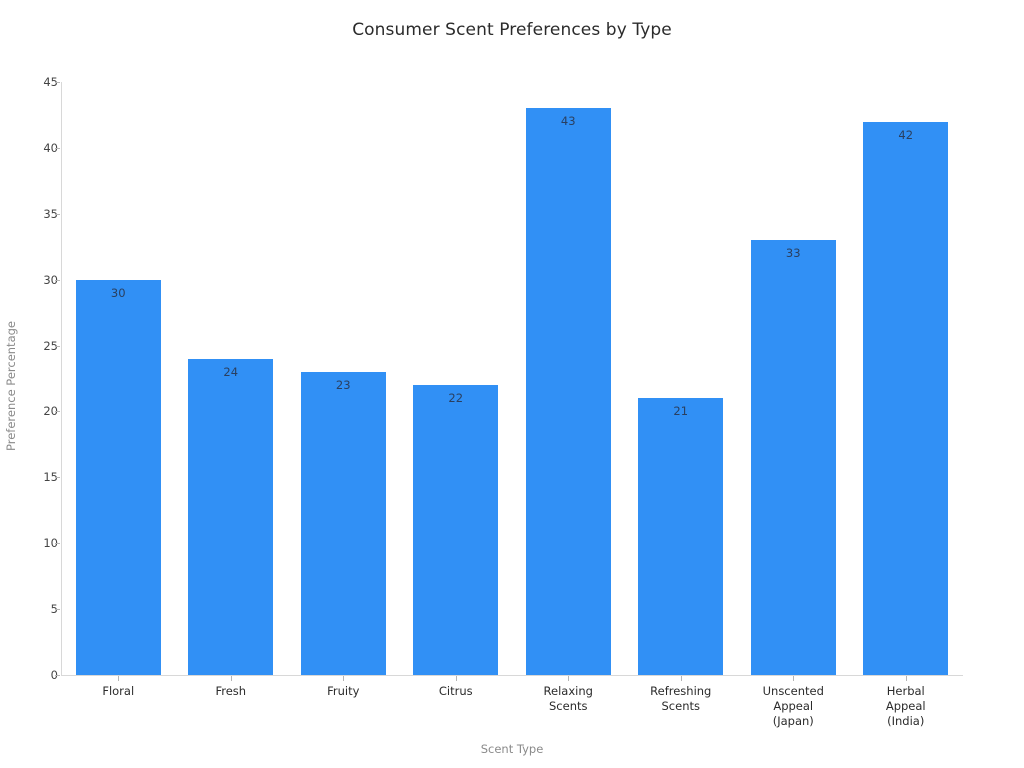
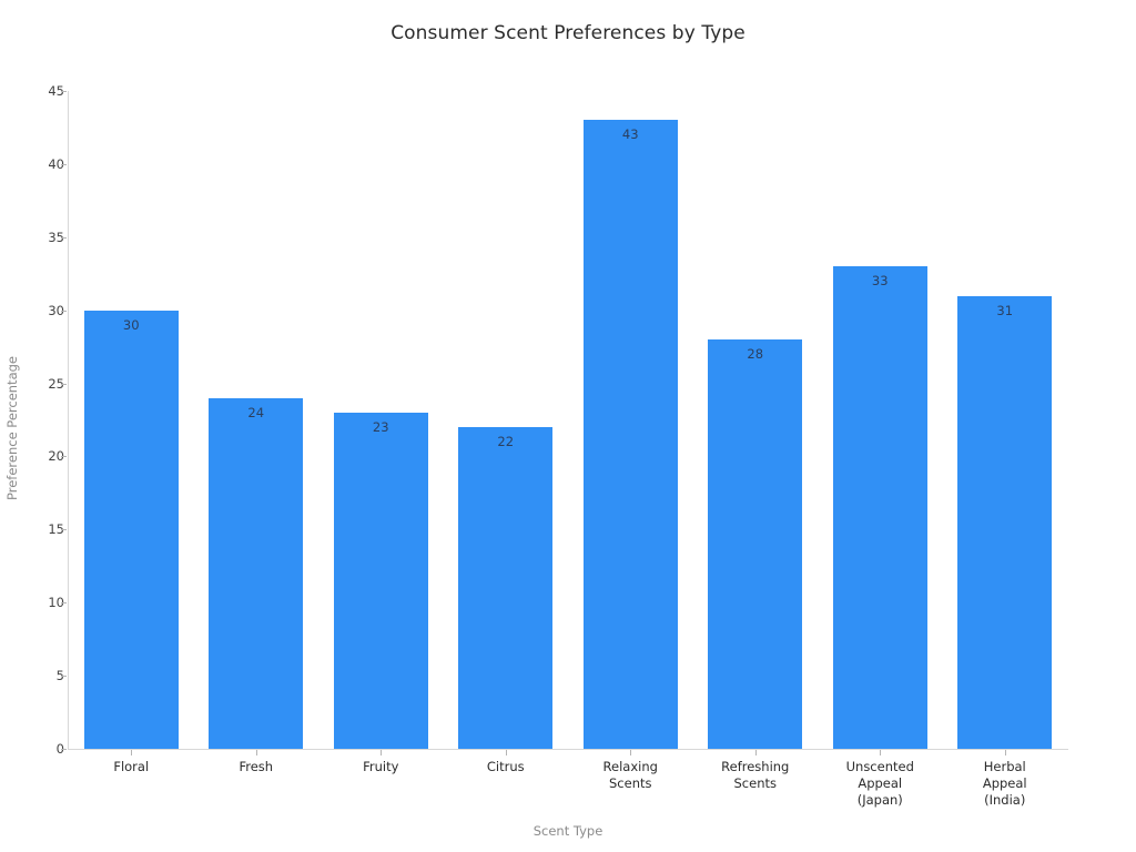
Refreshing Scents: 21 -> 28
Herbal Appeal (India): 42 -> 31
